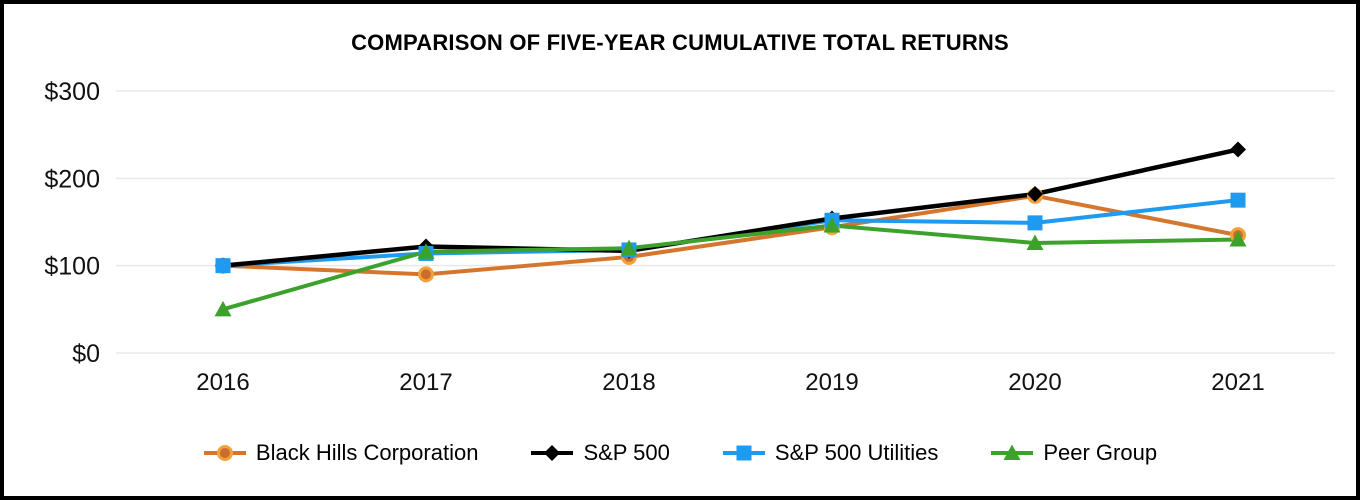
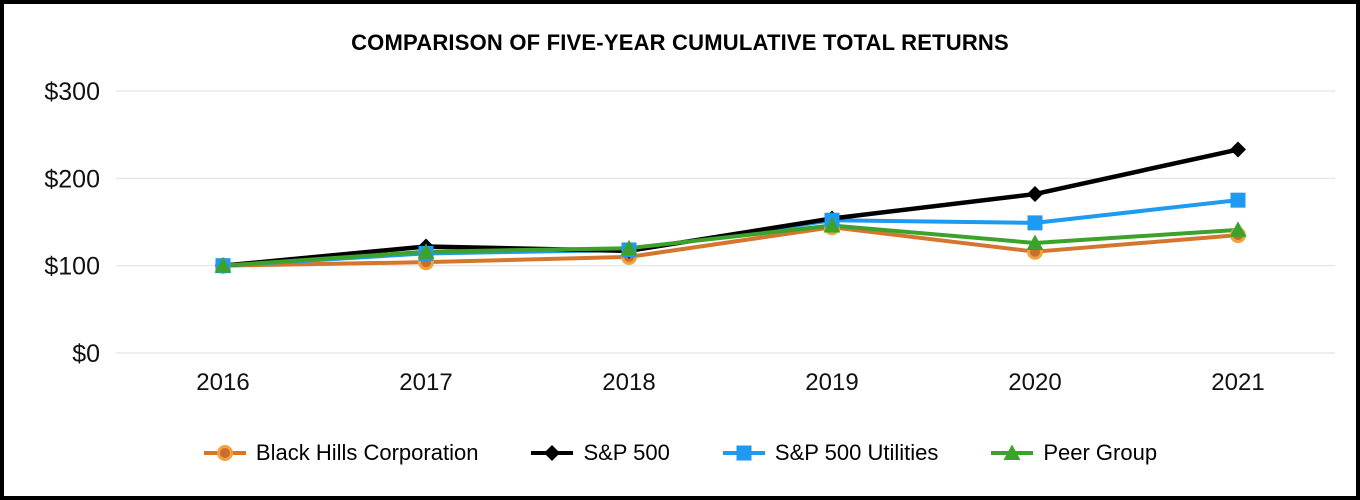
Peer Group/2016: $50 -> $100
Black Hills Corporation/2017: $90 -> $100
Black Hills Corporation/2020: $180 -> $120
Peer Group/2021: $130 -> $140
